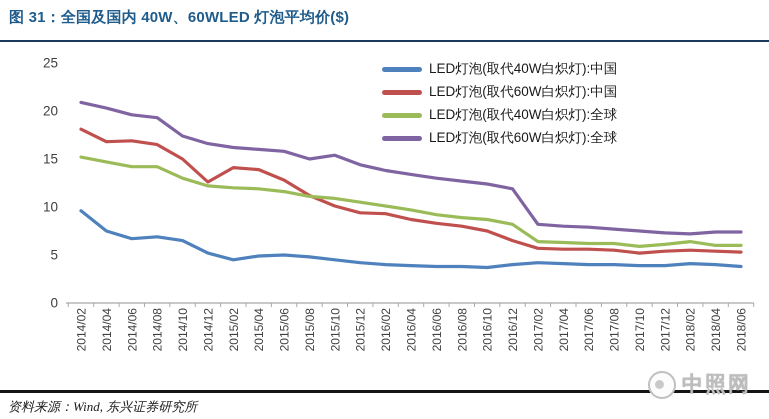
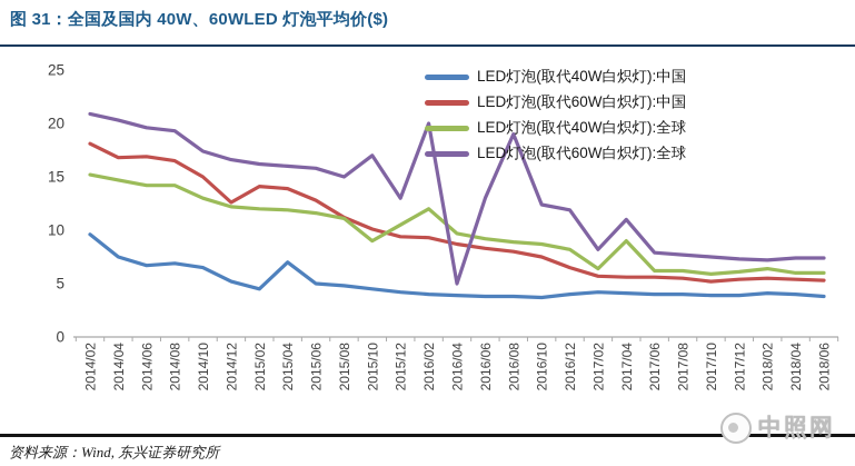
LED灯泡(取代40W白炽灯):中国/2015/04: 5 -> 7
LED灯泡(取代40W白炽灯):全球/2015/10: 11 -> 9
LED灯泡(取代60W白炽灯):全球/2015/10: 15 -> 17
LED灯泡(取代60W白炽灯):全球/2015/12: 14 -> 13
LED灯泡(取代40W白炽灯):全球/2016/02: 10 -> 12
LED灯泡(取代60W白炽灯):全球/2016/02: 14 -> 20
LED灯泡(取代60W白炽灯):全球/2016/04: 13 -> 5
LED灯泡(取代60W白炽灯):全球/2016/08: 13 -> 19
LED灯泡(取代40W白炽灯):全球/2017/04: 6 -> 9
LED灯泡(取代60W白炽灯):全球/2017/04: 8 -> 11
